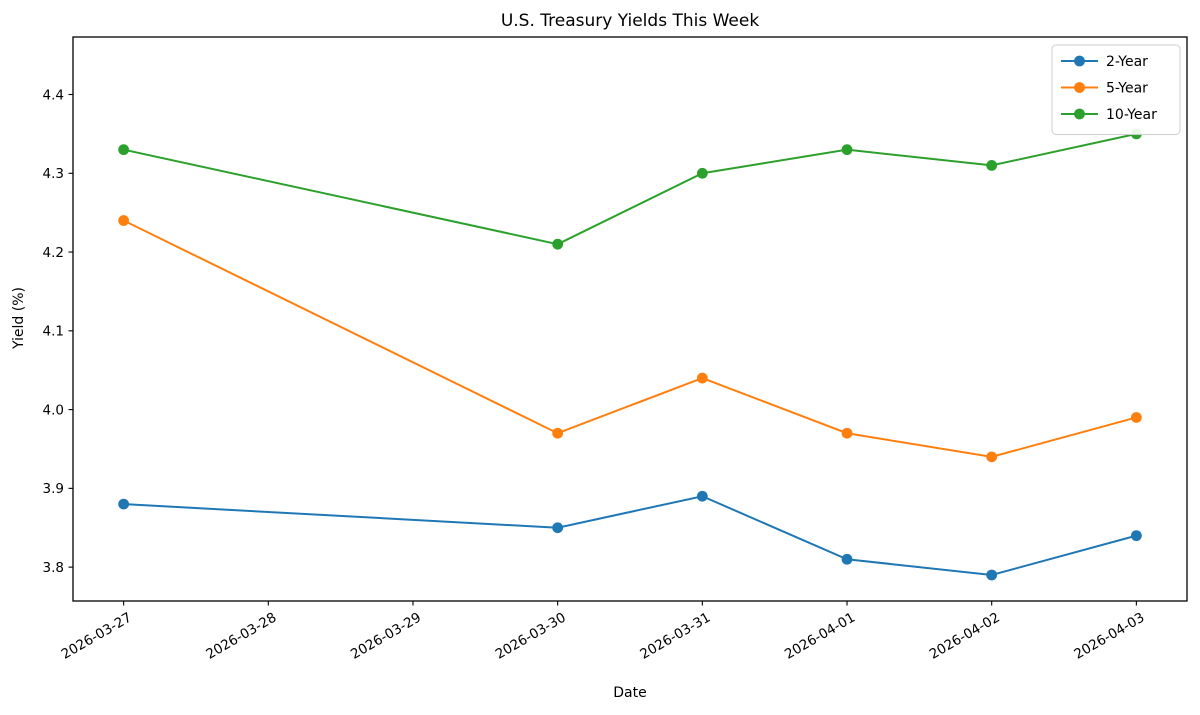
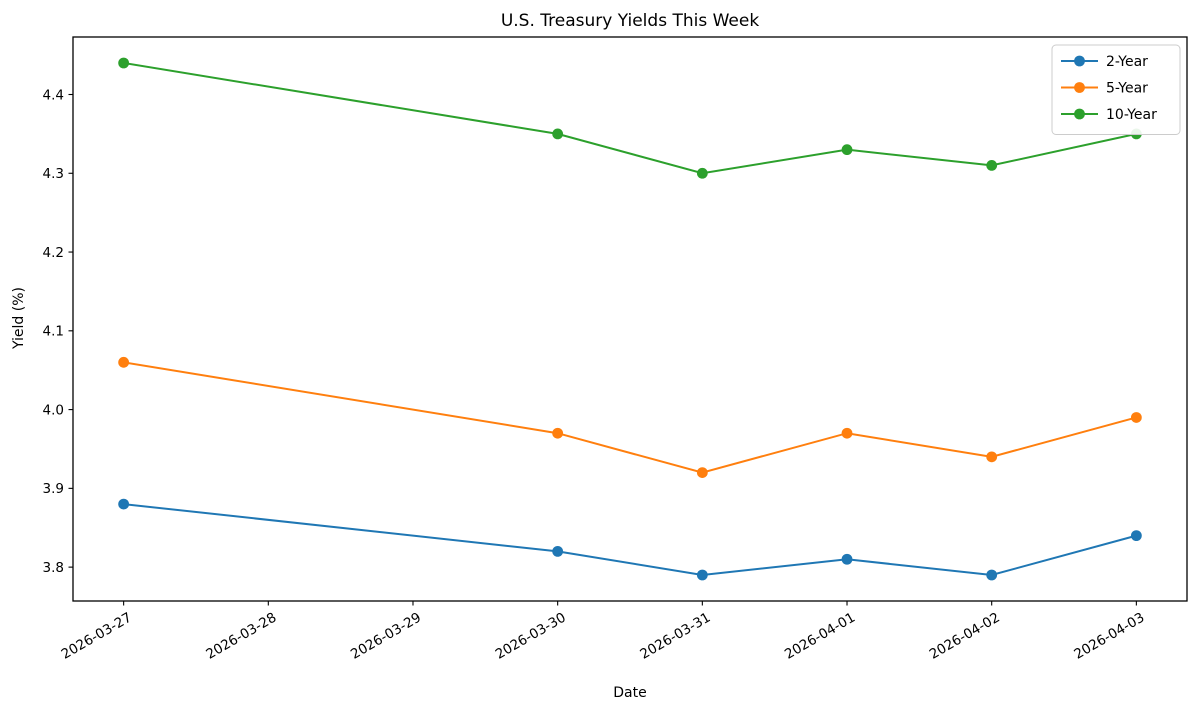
5-Year/2026-03-27: 4.24 -> 4.06
10-Year/2026-03-27: 4.33 -> 4.44
2-Year/2026-03-30: 3.85 -> 3.82
10-Year/2026-03-30: 4.21 -> 4.35
2-Year/2026-03-31: 3.89 -> 3.79
5-Year/2026-03-31: 4.04 -> 3.92
